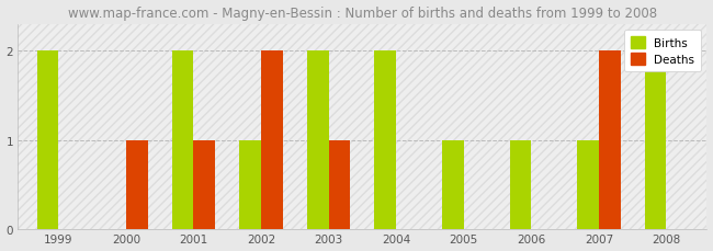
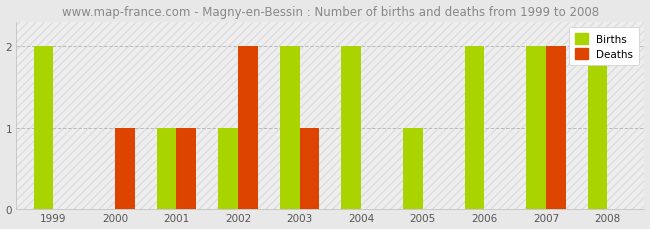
Births/2001: 2 -> 1
Births/2006: 1 -> 2
Births/2007: 1 -> 2
